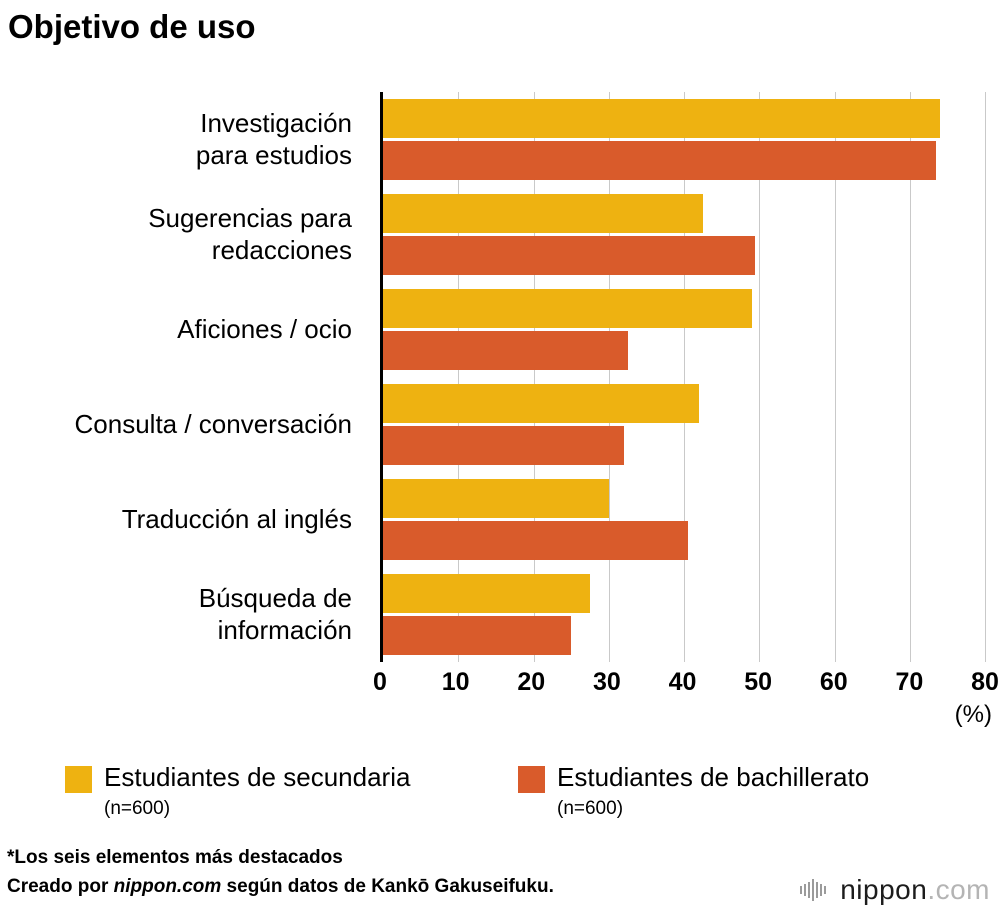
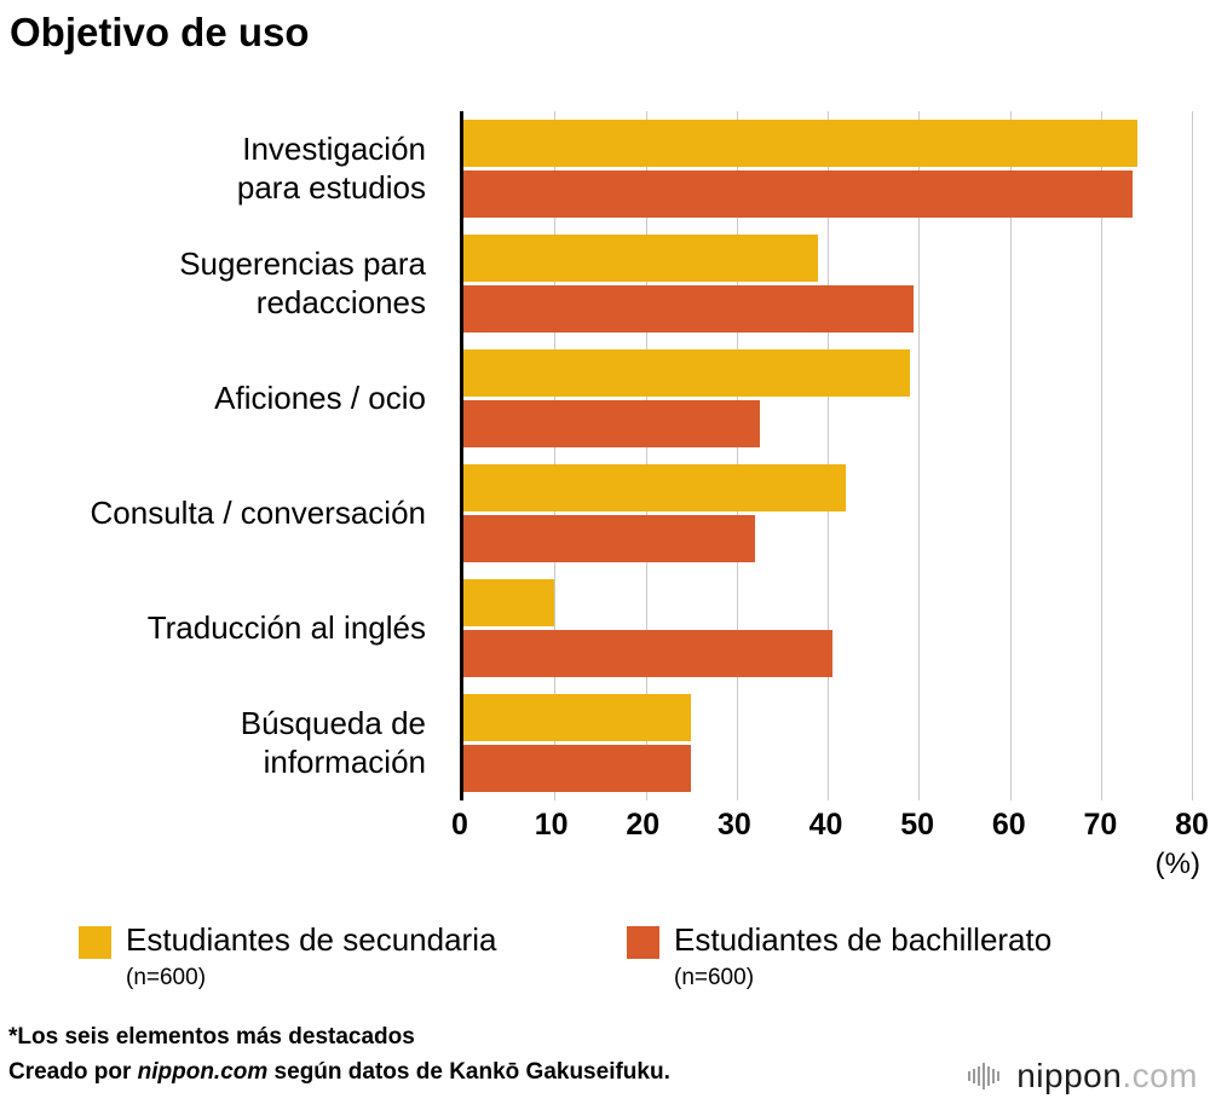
Estudiantes de secundaria/Sugerencias para redacciones: 42 -> 39
Estudiantes de secundaria/Traducción al inglés: 30 -> 10
Estudiantes de secundaria/Búsqueda de información: 28 -> 25
